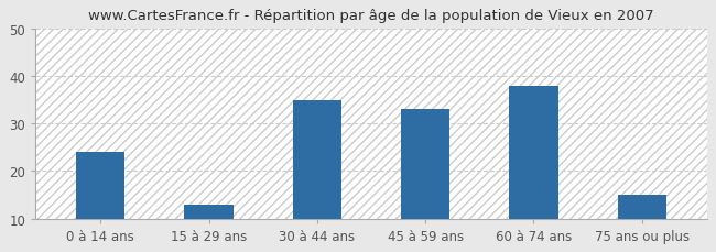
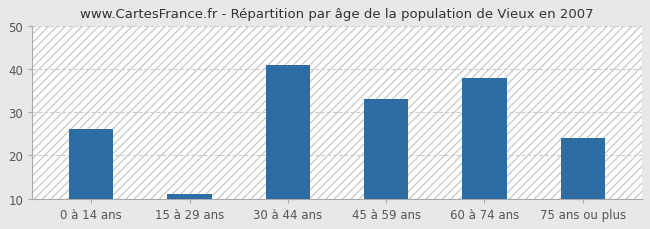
0 à 14 ans: 24 -> 26
15 à 29 ans: 13 -> 11
30 à 44 ans: 35 -> 41
75 ans ou plus: 15 -> 24
